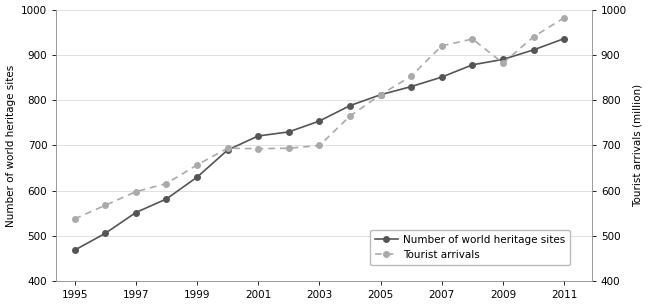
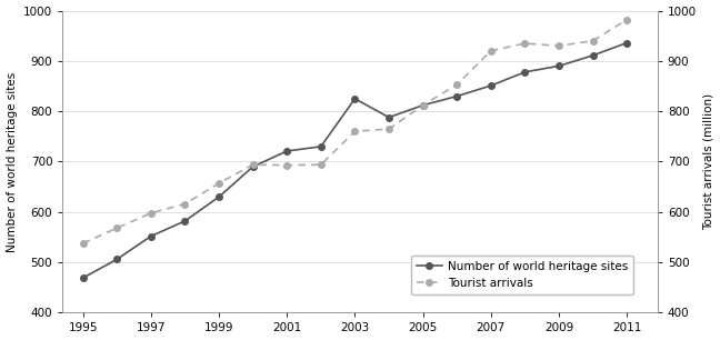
Number of world heritage sites/2003: 754 -> 825
Tourist arrivals/2003: 700 -> 760
Tourist arrivals/2009: 882 -> 930
